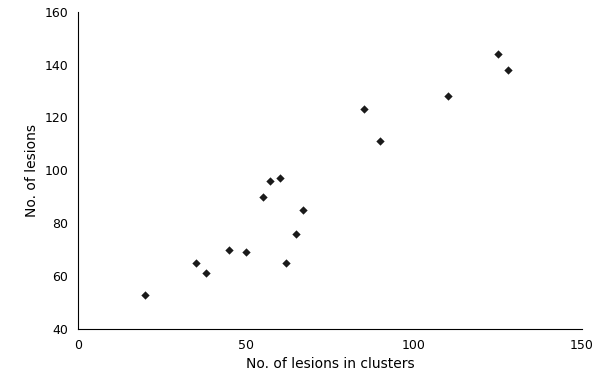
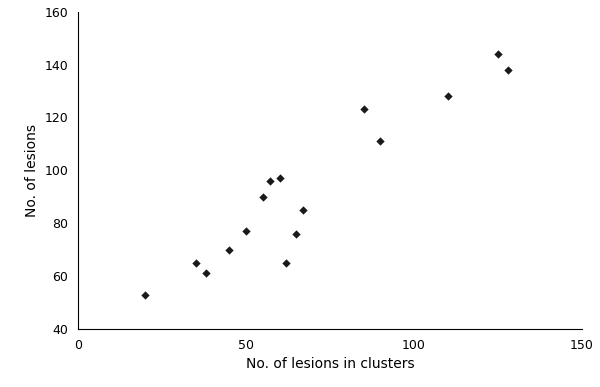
50: 69 -> 77
